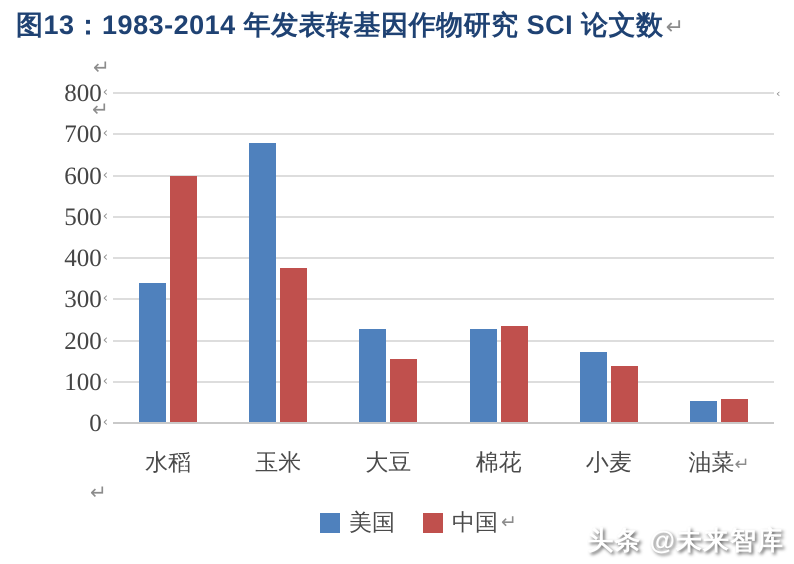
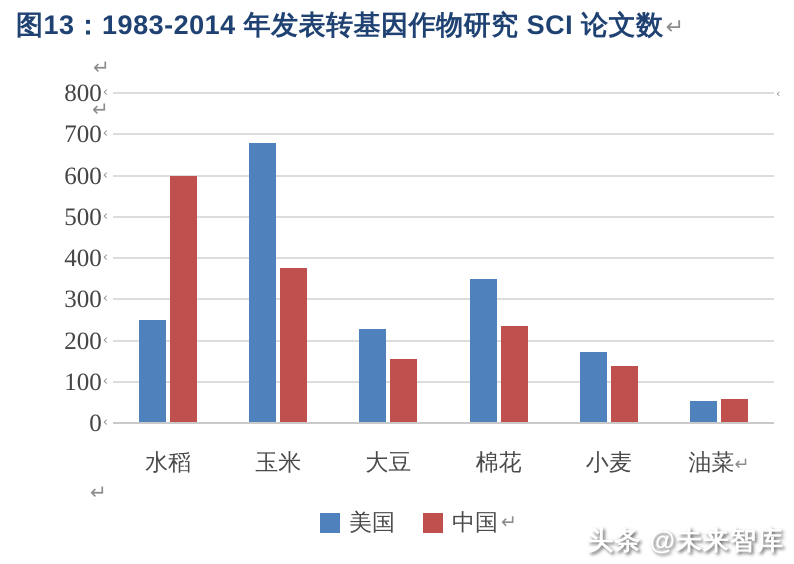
美国/水稻: 340 -> 250
美国/棉花: 230 -> 350
